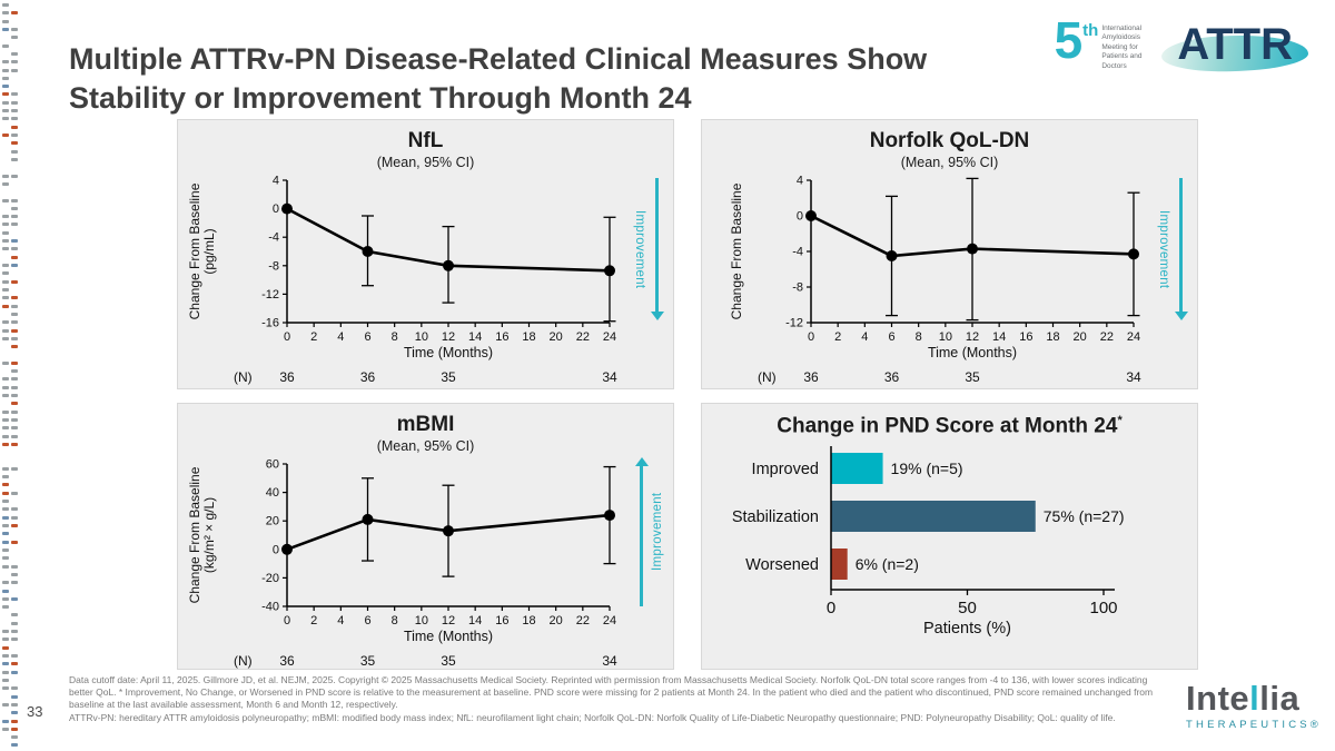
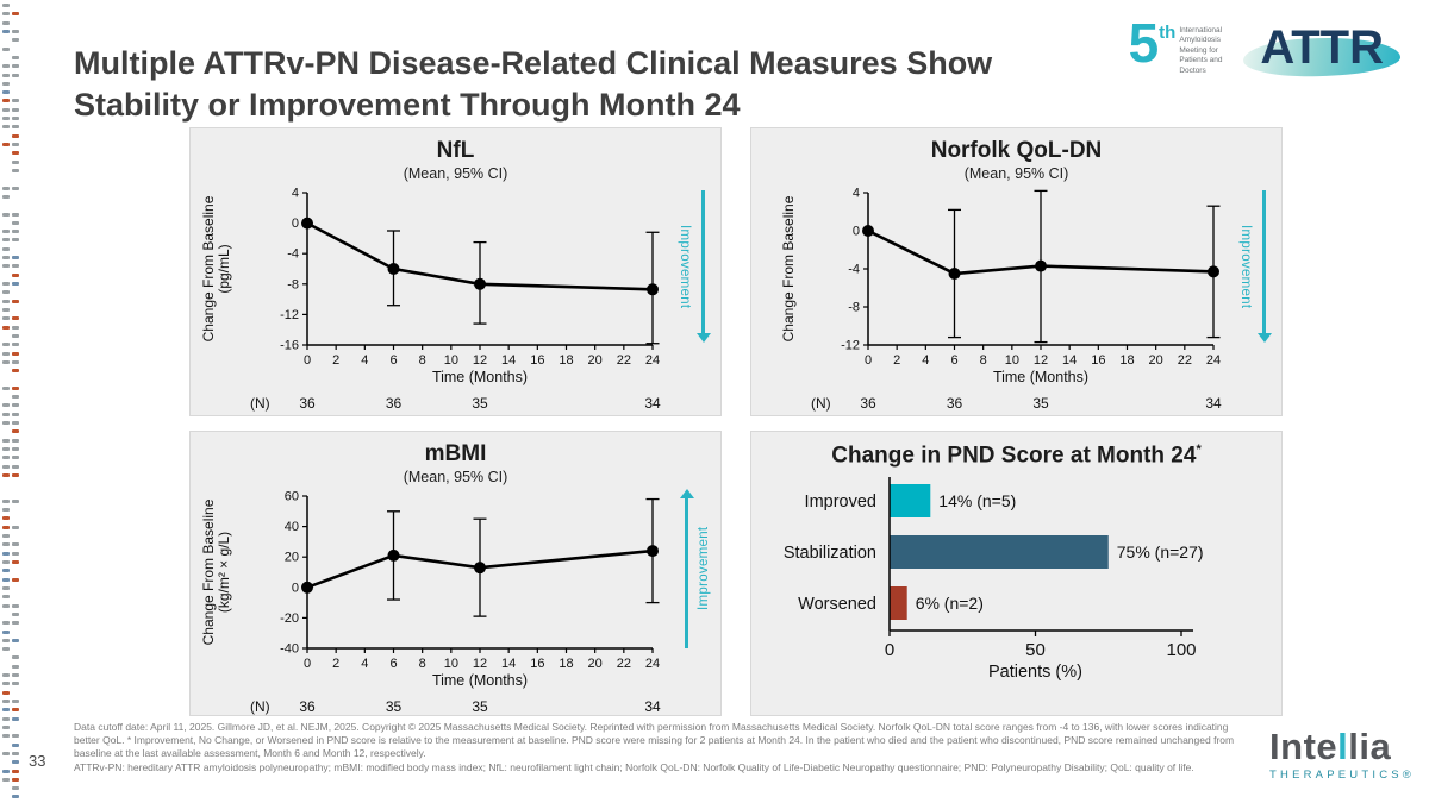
Change in PND Score at Month 24/Improved: 19% -> 14%
